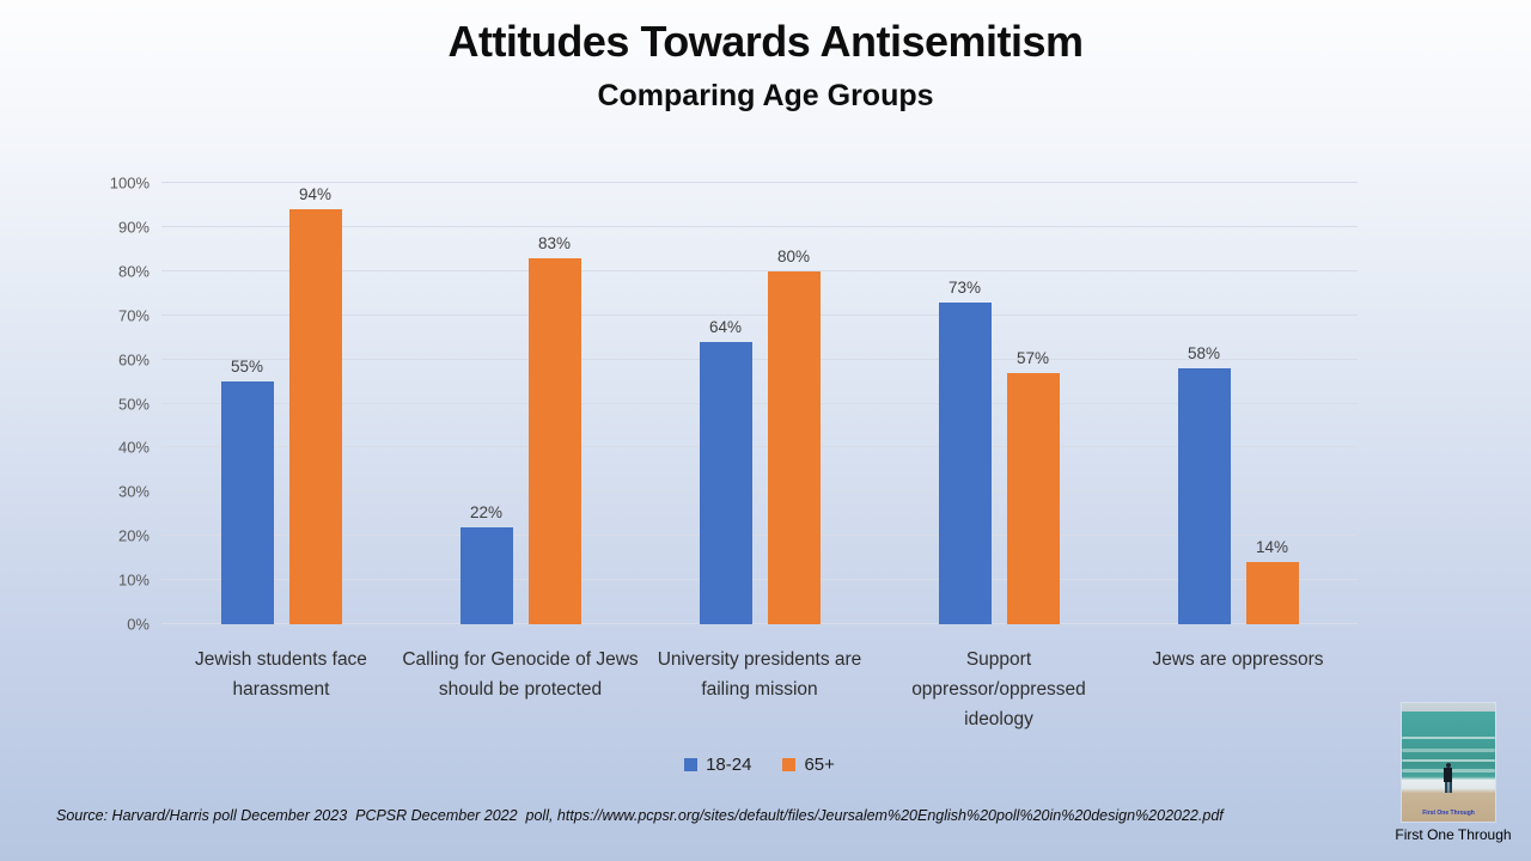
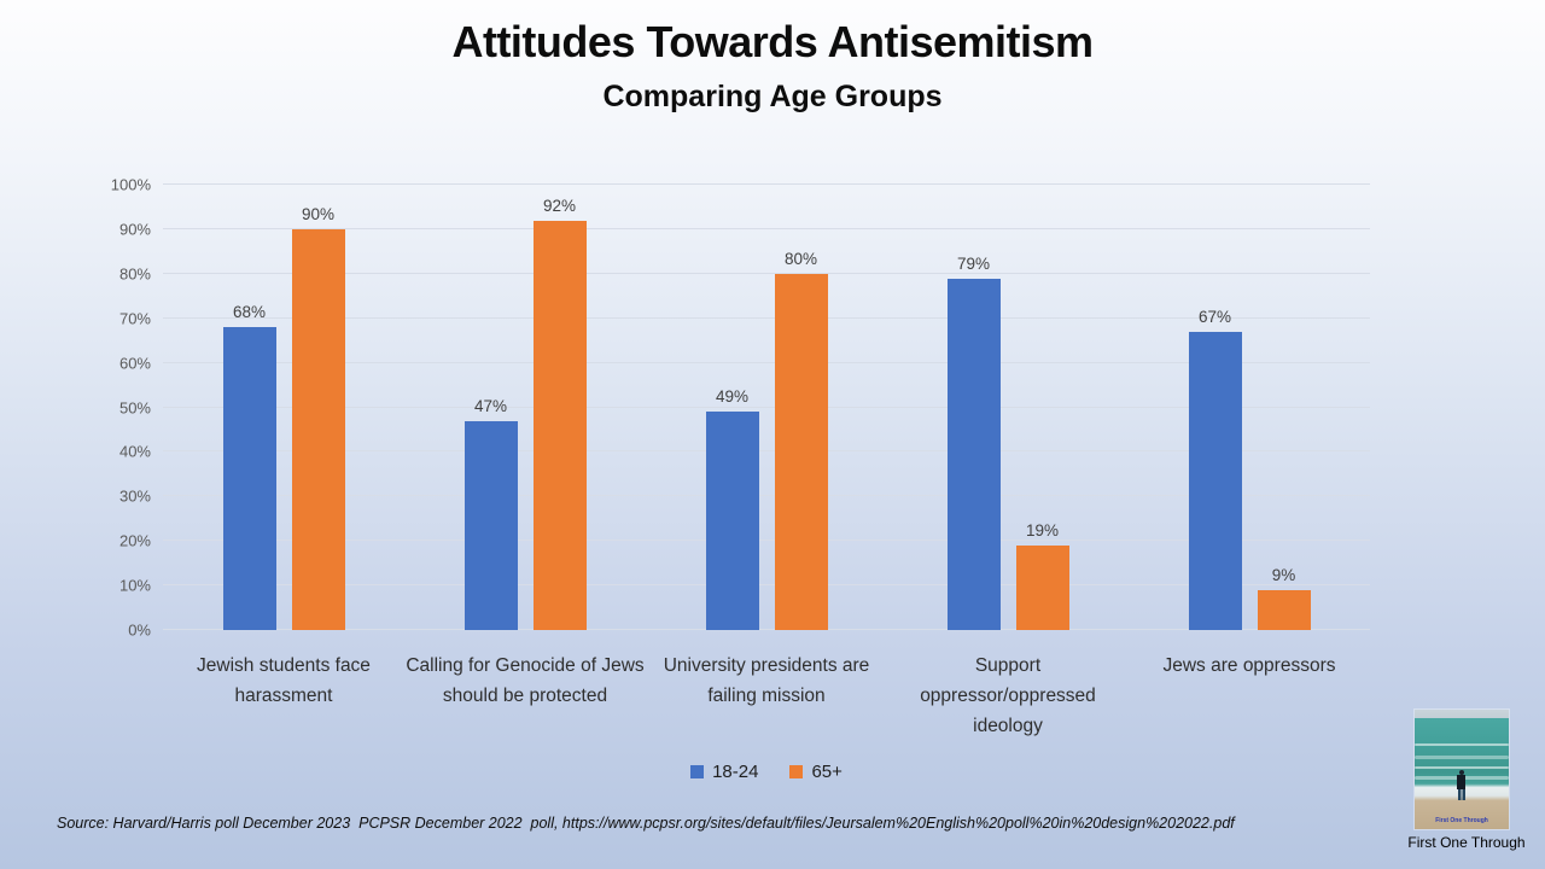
18-24/Jewish students face harassment: 55% -> 68%
65+/Jewish students face harassment: 94% -> 90%
18-24/Calling for Genocide of Jews should be protected: 22% -> 47%
65+/Calling for Genocide of Jews should be protected: 83% -> 92%
18-24/University presidents are failing mission: 64% -> 49%
18-24/Support oppressor/oppressed ideology: 73% -> 79%
65+/Support oppressor/oppressed ideology: 57% -> 19%
18-24/Jews are oppressors: 58% -> 67%
65+/Jews are oppressors: 14% -> 9%
